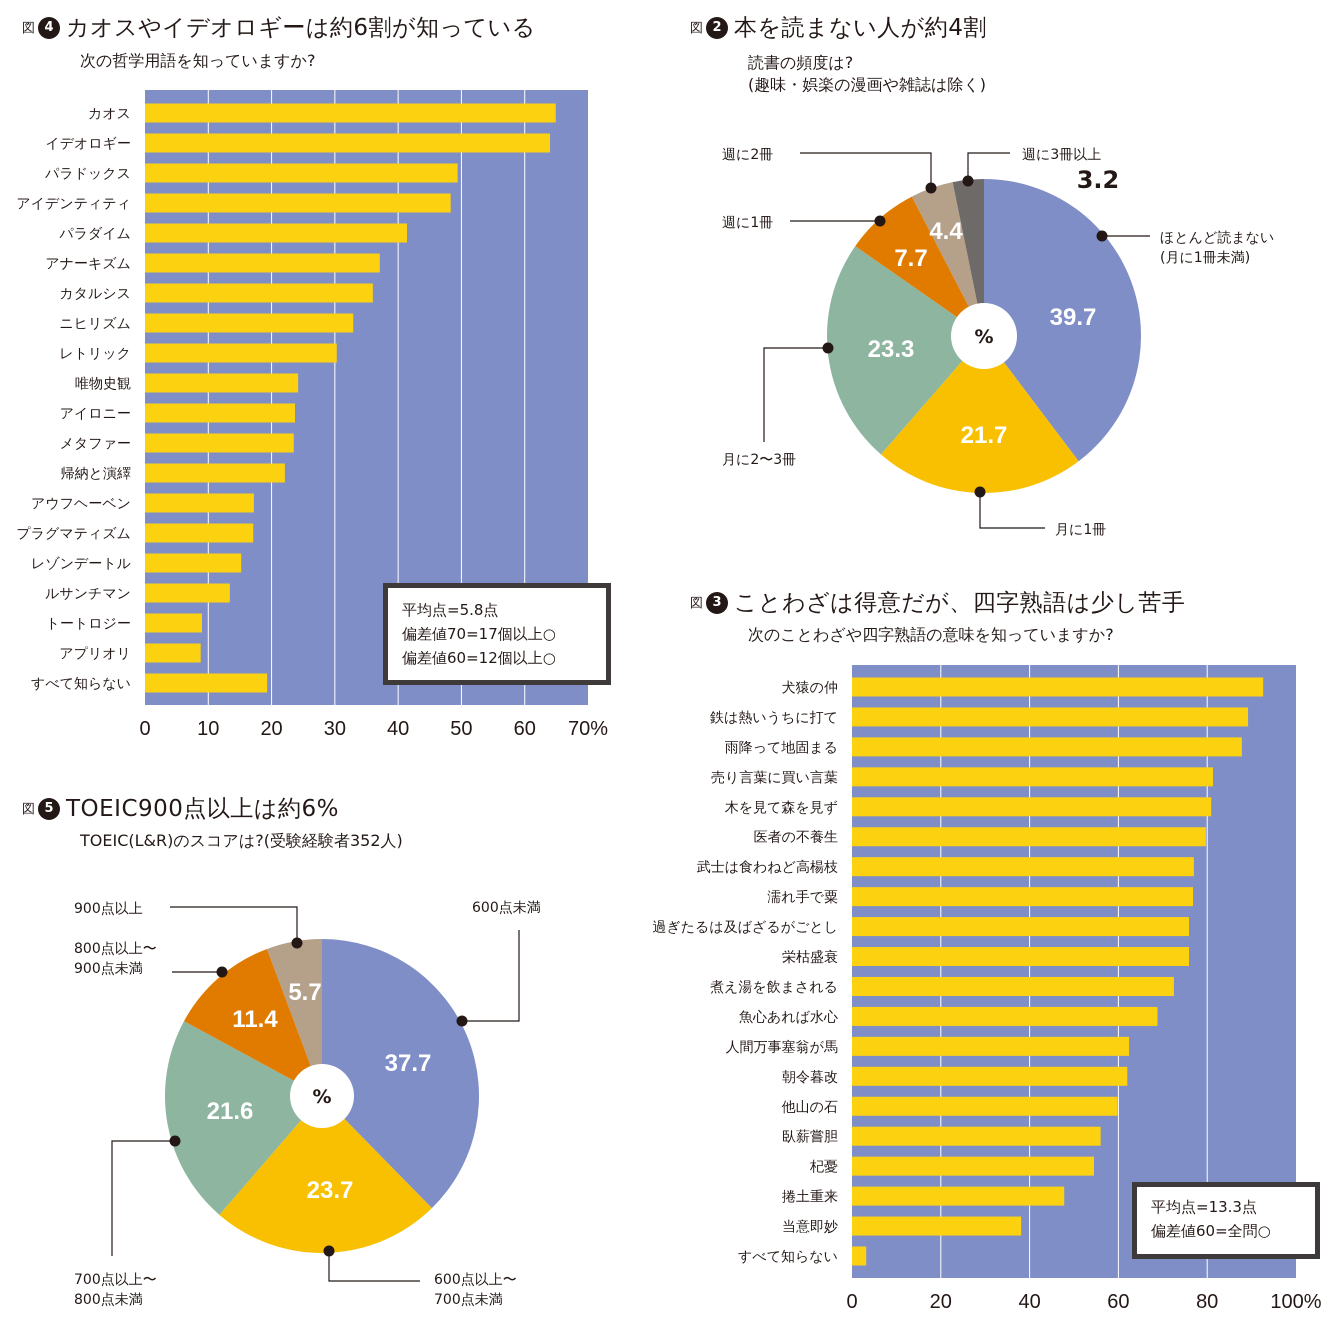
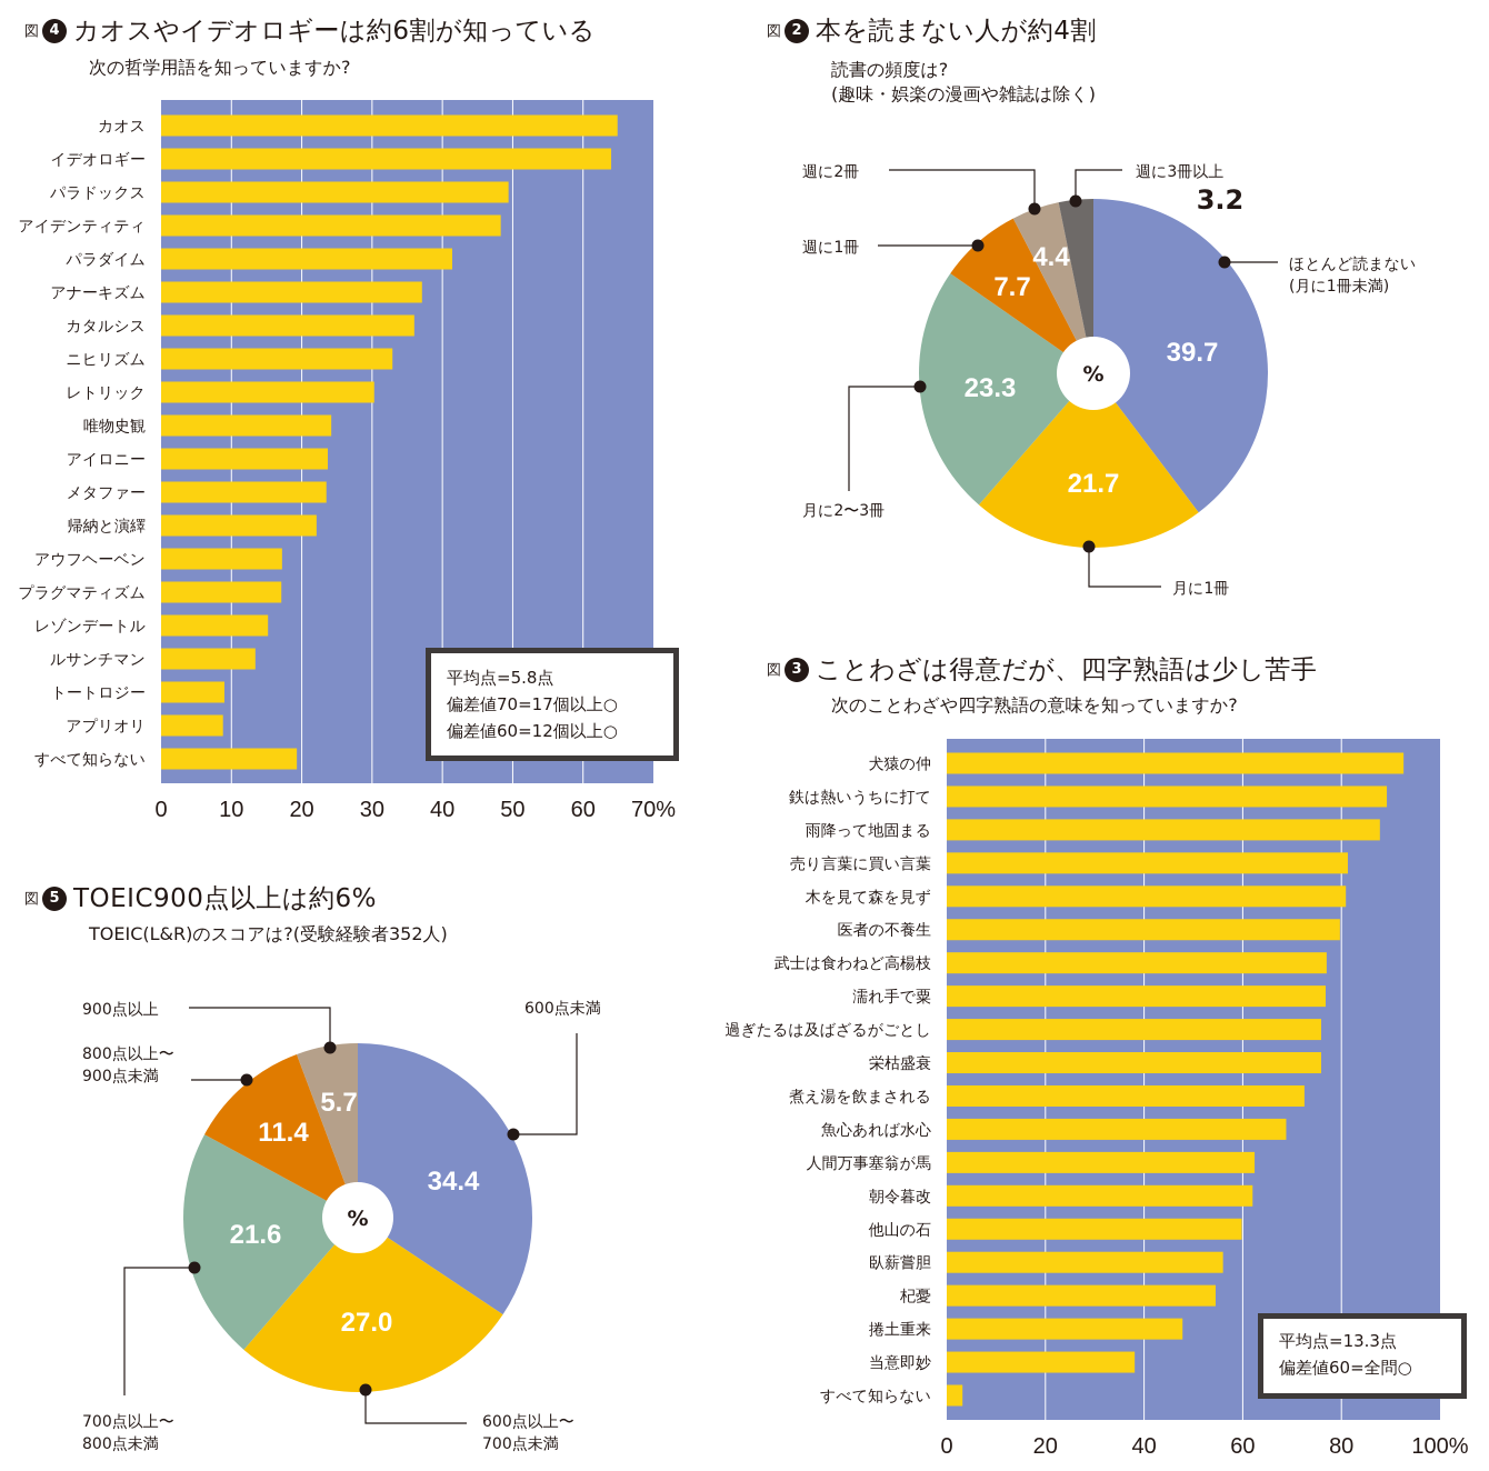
TOEIC900点以上は約6%/600点未満: 37.7 -> 34.4
TOEIC900点以上は約6%/600点以上〜 700点未満: 23.7 -> 27.0
